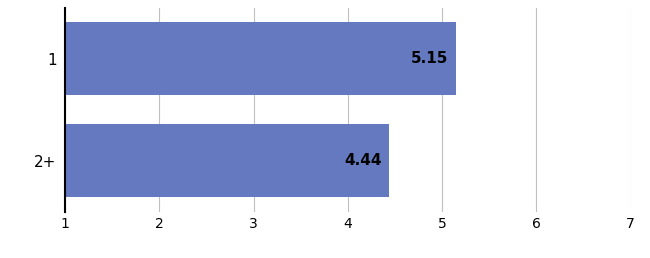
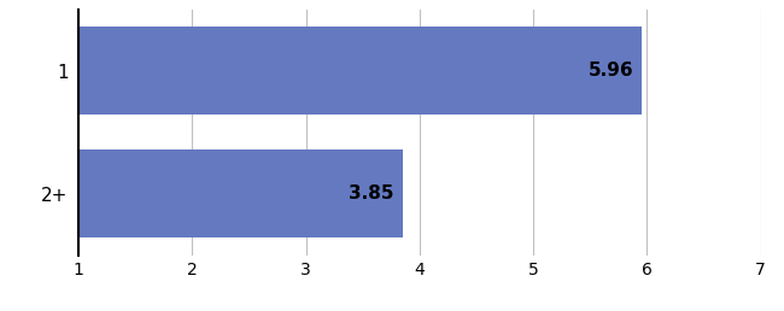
1: 5.15 -> 5.96
2+: 4.44 -> 3.85
